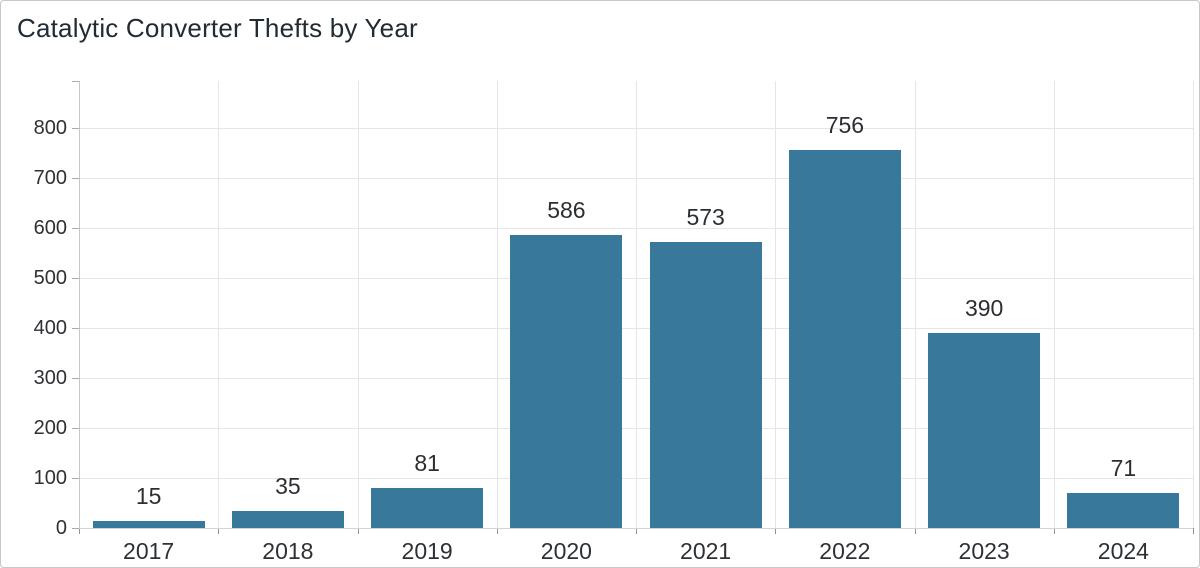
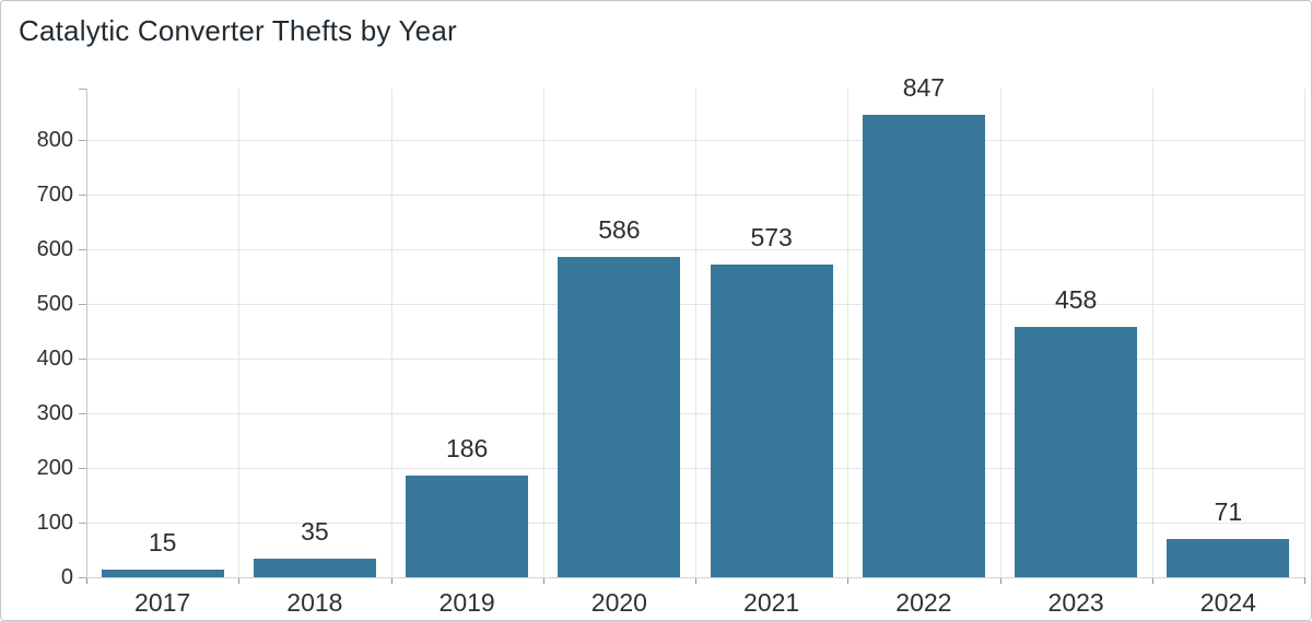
2019: 81 -> 186
2022: 756 -> 847
2023: 390 -> 458
